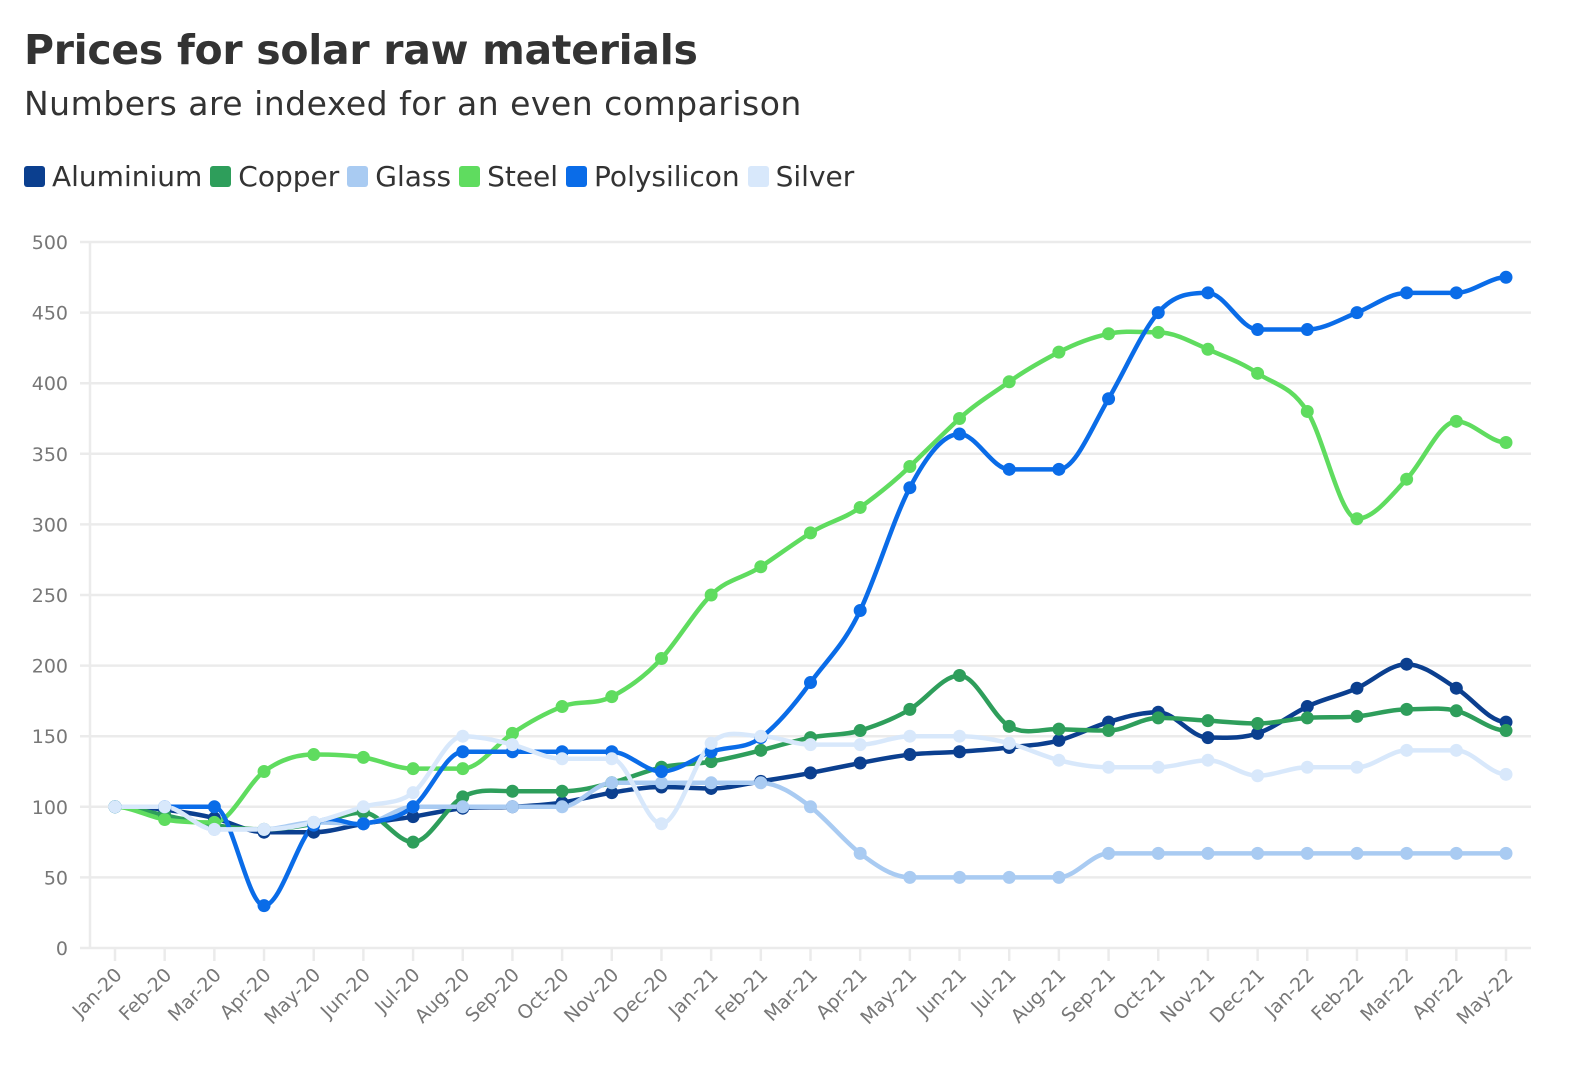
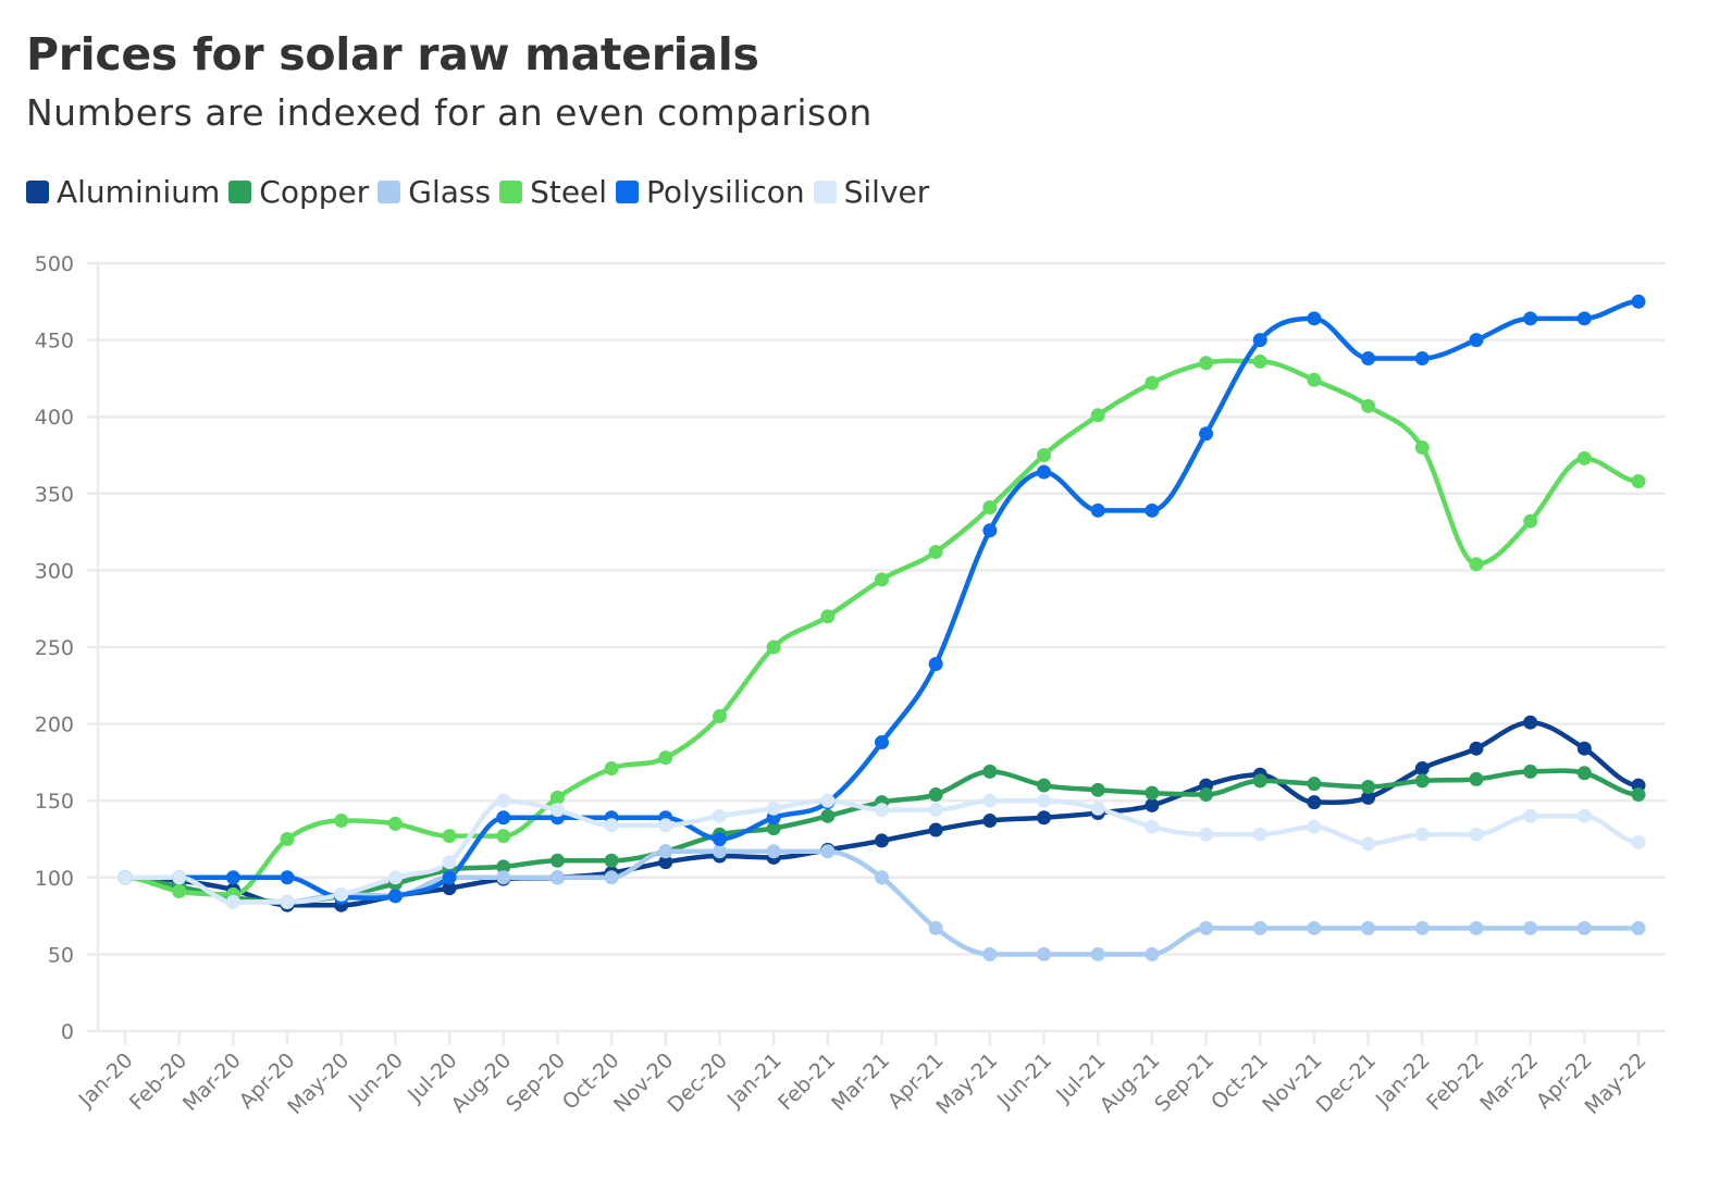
Polysilicon/Apr-20: 30 -> 100
Copper/Jul-20: 75 -> 105
Silver/Dec-20: 88 -> 140
Copper/Jun-21: 193 -> 160
